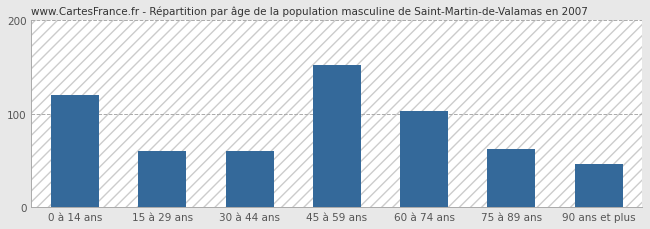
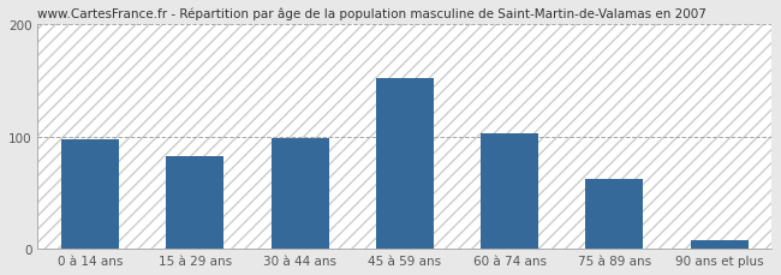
0 à 14 ans: 120 -> 97
15 à 29 ans: 60 -> 83
30 à 44 ans: 60 -> 98
90 ans et plus: 46 -> 8
